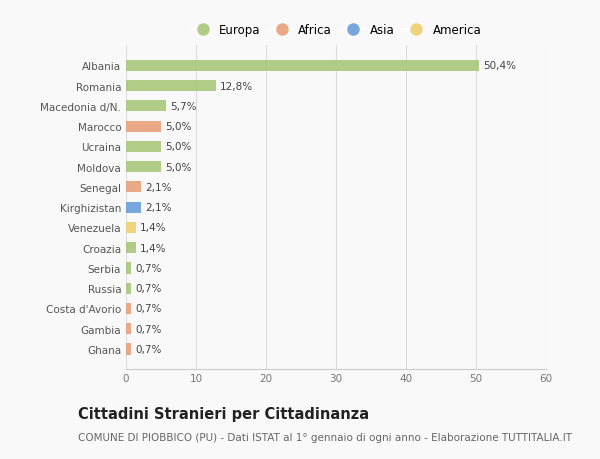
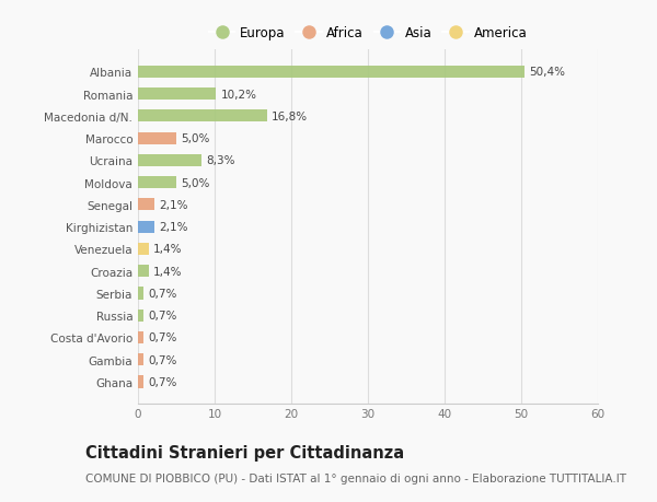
Romania: 12,8% -> 10,2%
Macedonia d/N.: 5,7% -> 16,8%
Ucraina: 5,0% -> 8,3%
